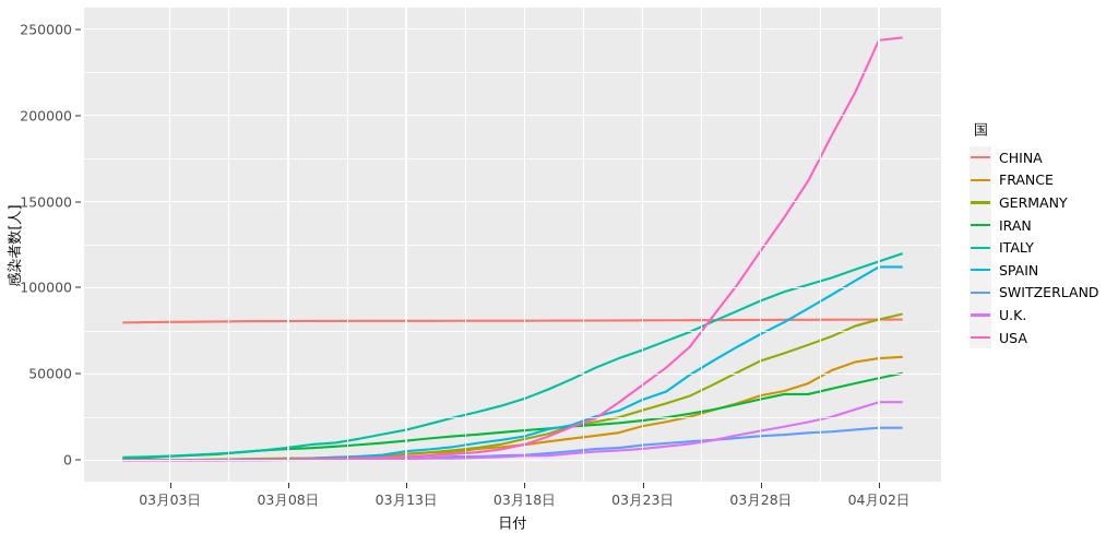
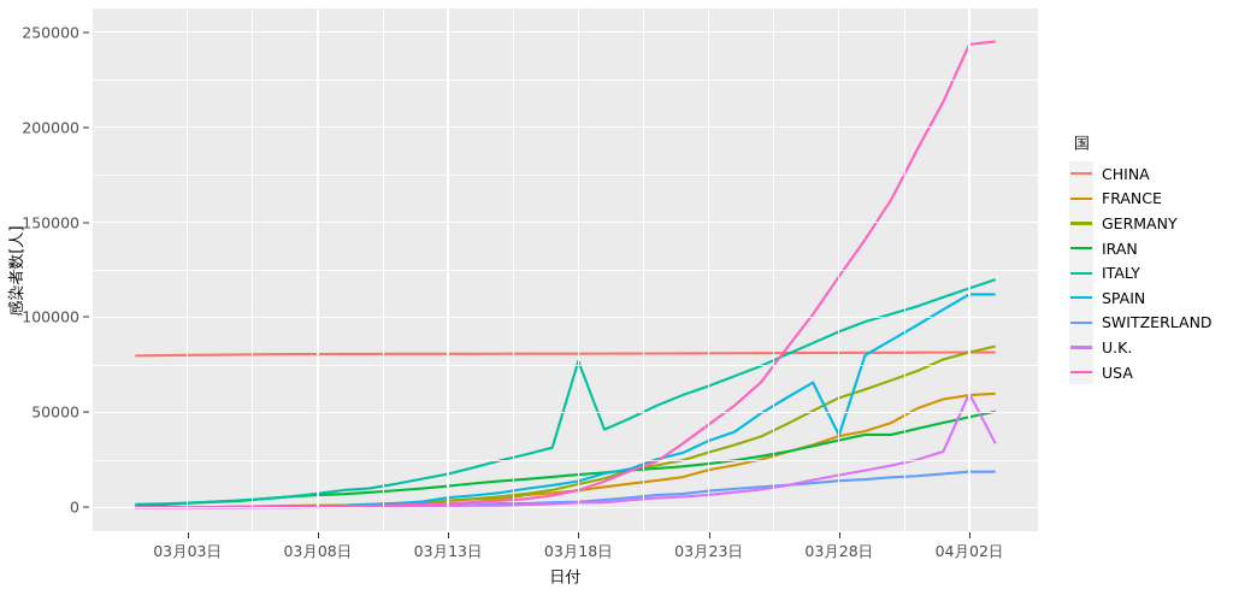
ITALY/03月18日: 36000 -> 77000
SPAIN/03月28日: 73000 -> 38000
U.K./04月02日: 34000 -> 60000
